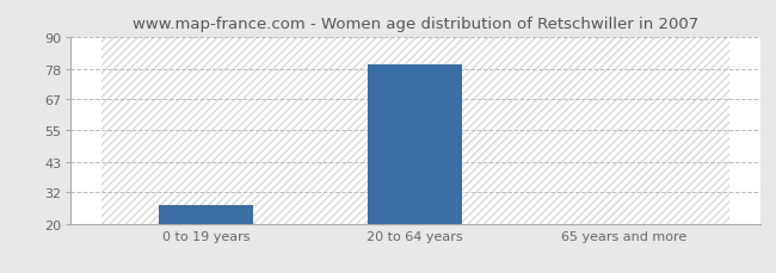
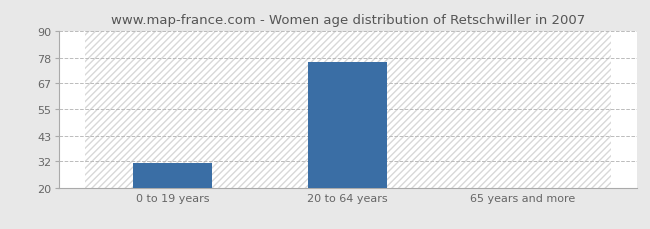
0 to 19 years: 27 -> 31
20 to 64 years: 80 -> 76
